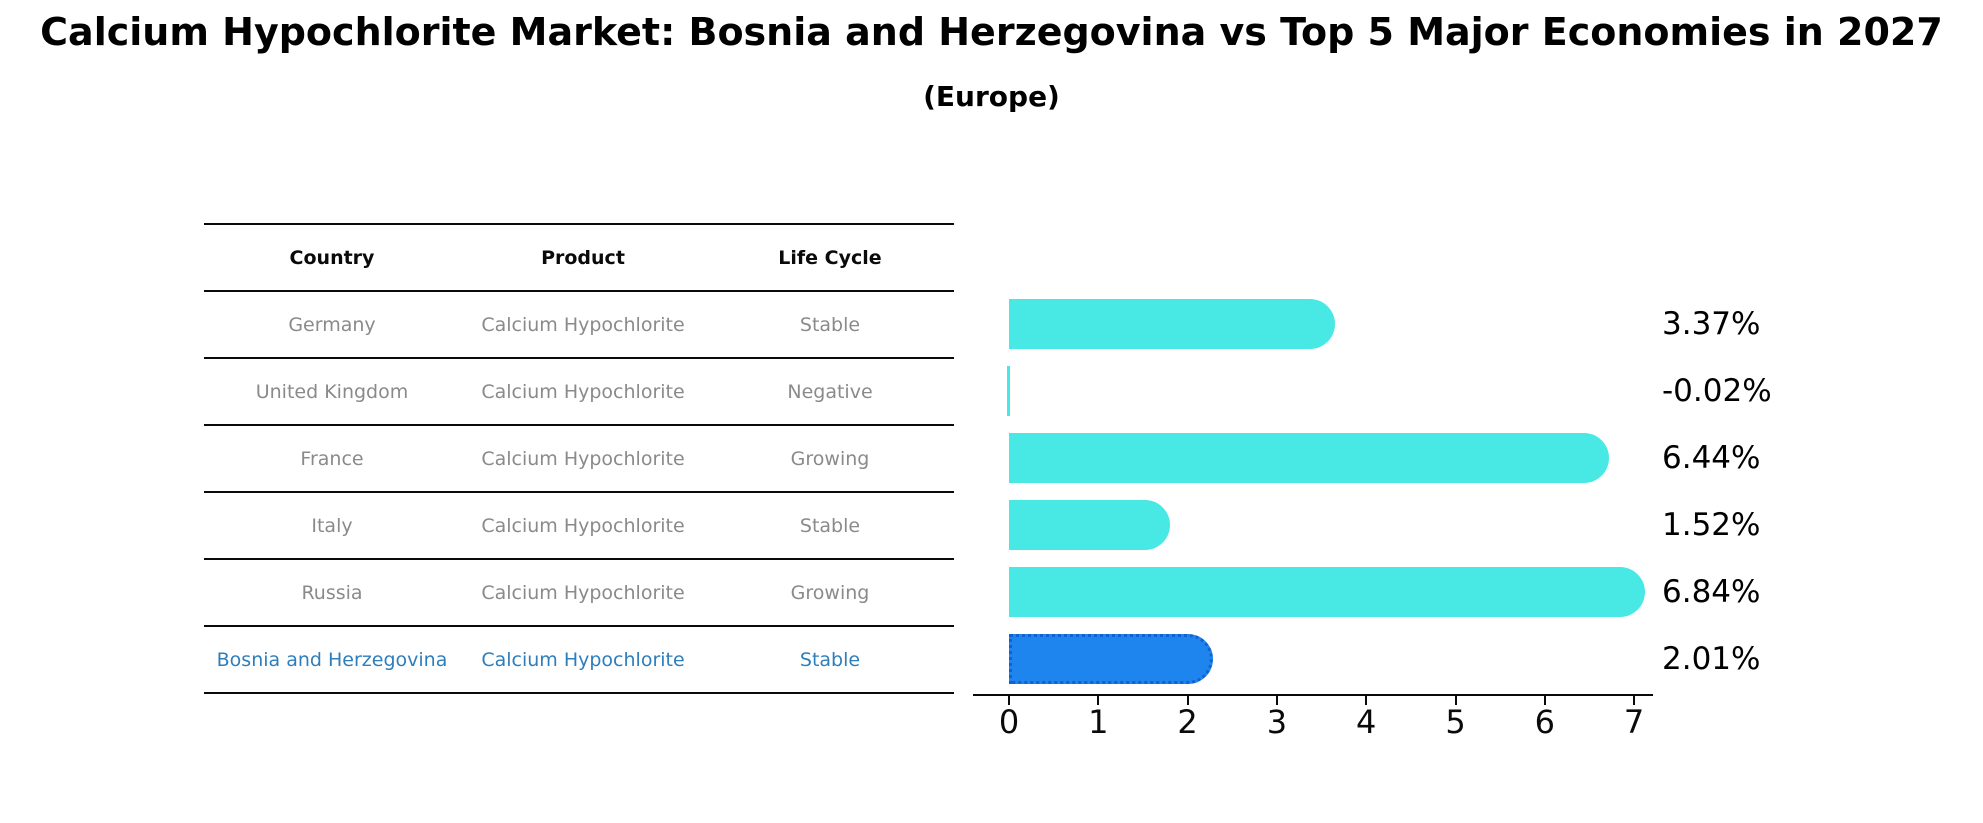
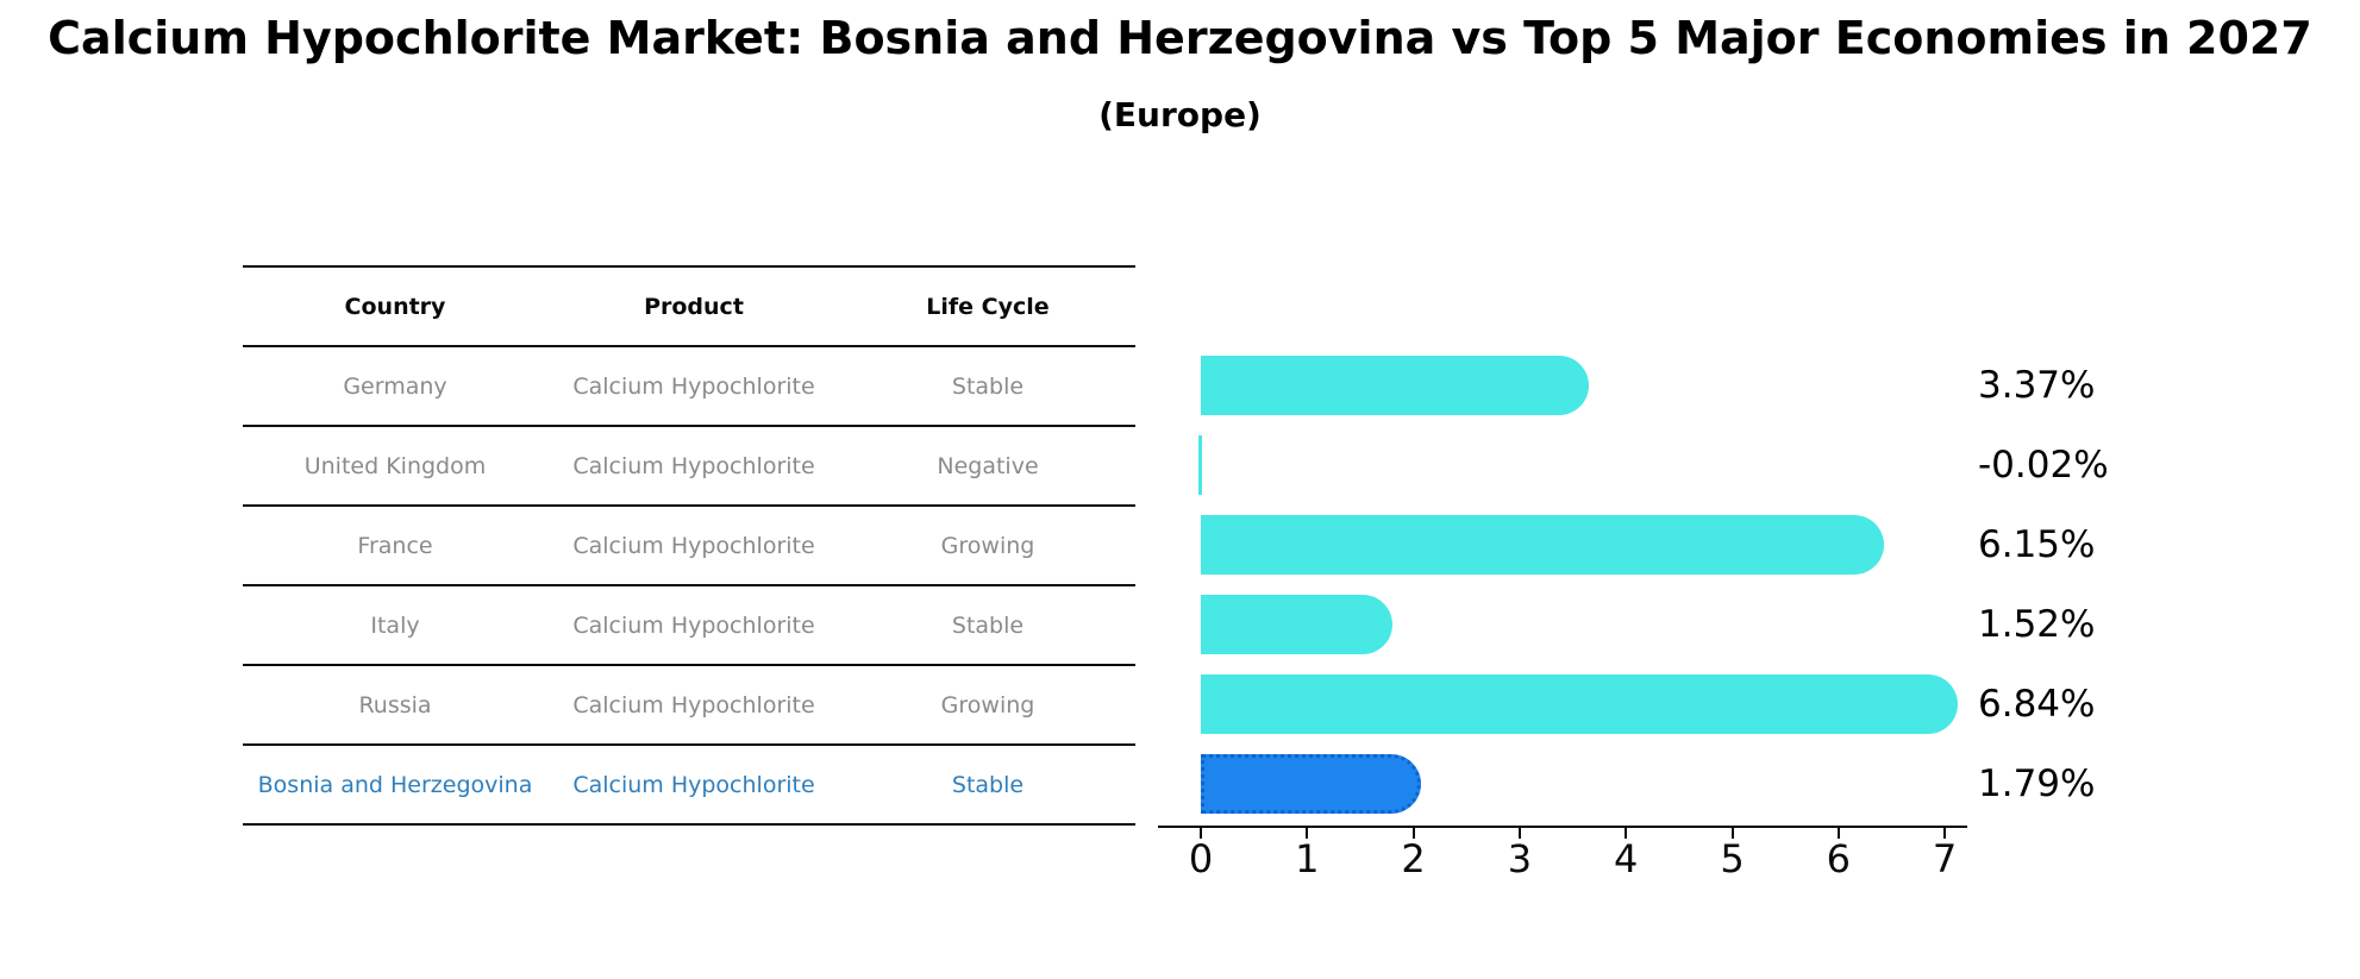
France: 6.44% -> 6.15%
Bosnia and Herzegovina: 2.01% -> 1.79%
